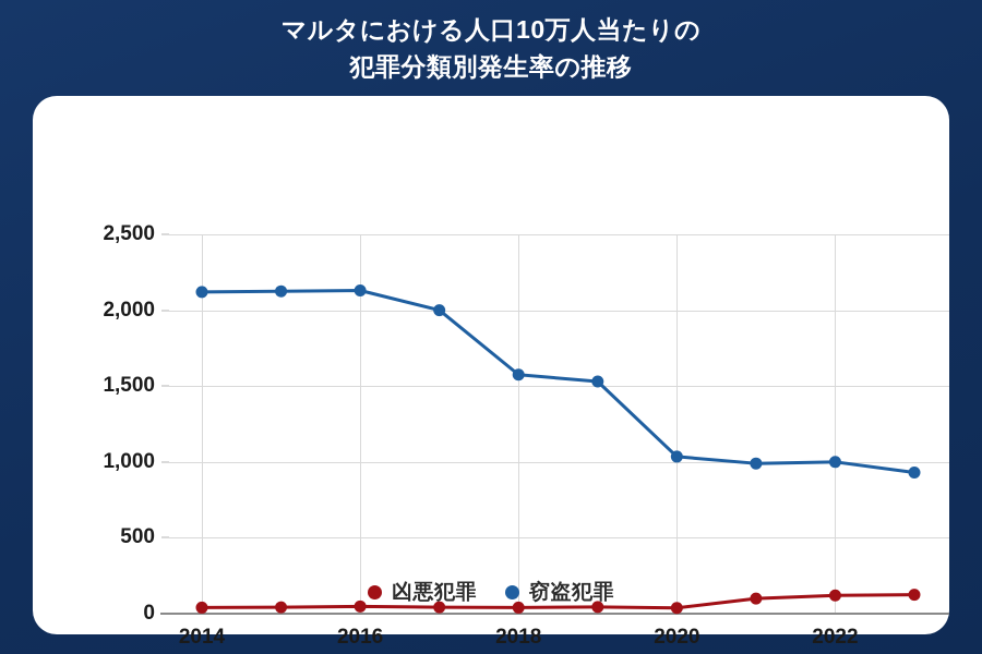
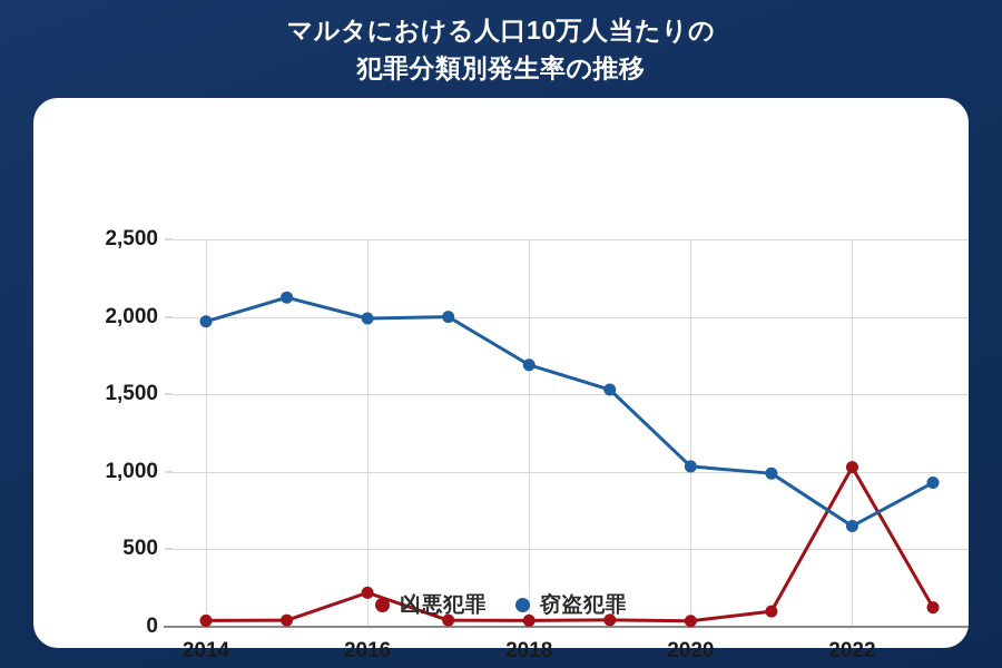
窃盗犯罪/2014: 2120 -> 1970
凶悪犯罪/2016: 50 -> 220
窃盗犯罪/2016: 2130 -> 1990
窃盗犯罪/2018: 1580 -> 1690
凶悪犯罪/2022: 120 -> 1030
窃盗犯罪/2022: 1000 -> 650
